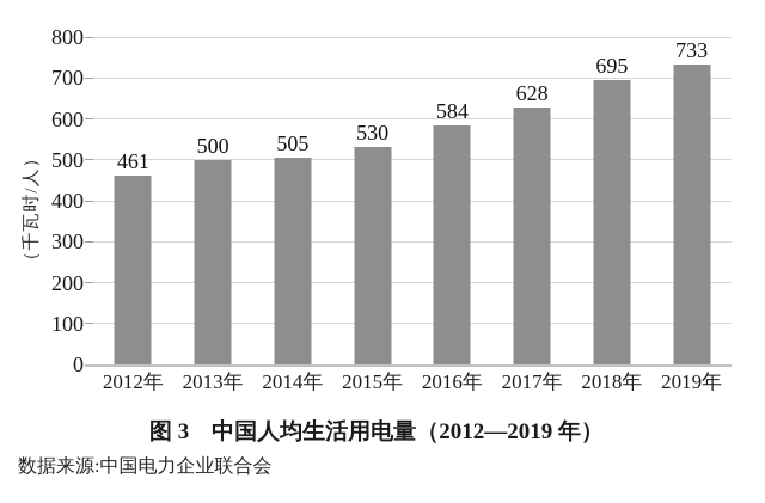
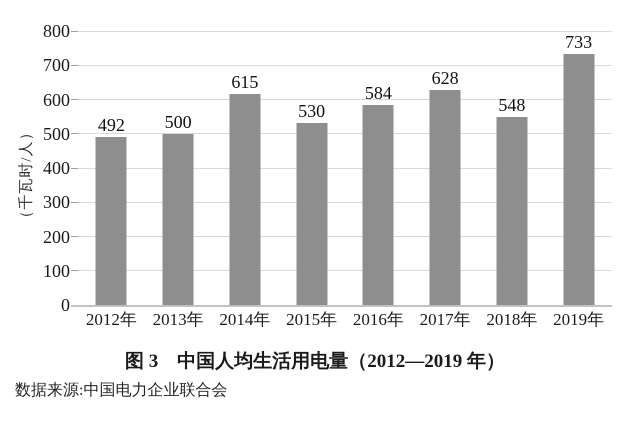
2012年: 461 -> 492
2014年: 505 -> 615
2018年: 695 -> 548
